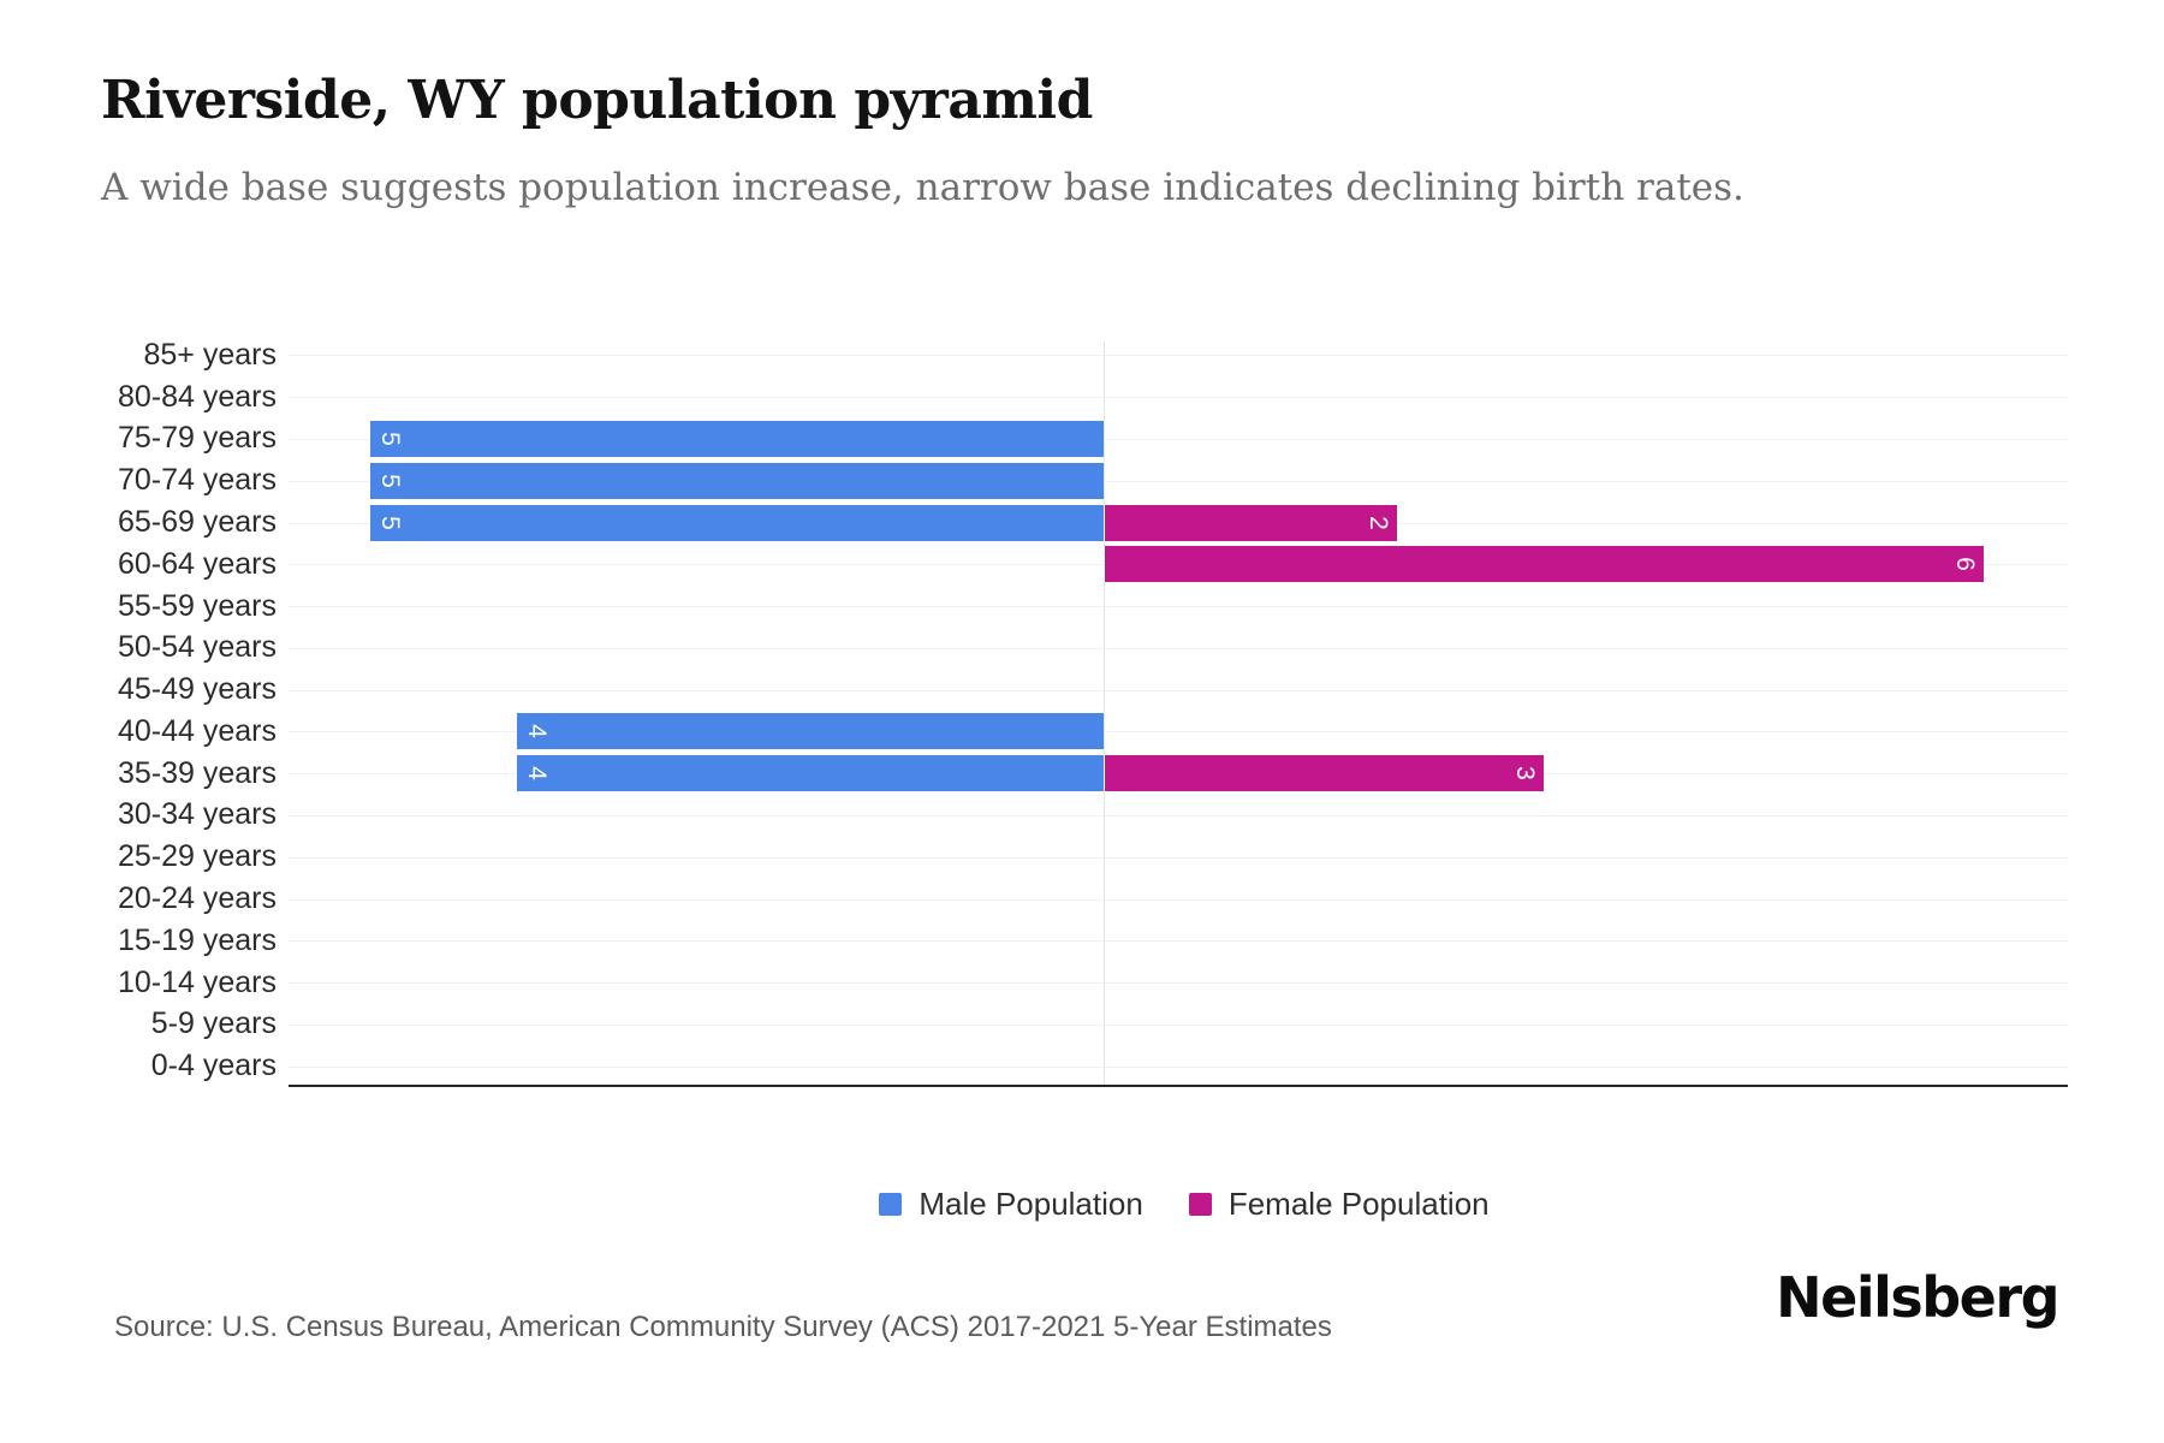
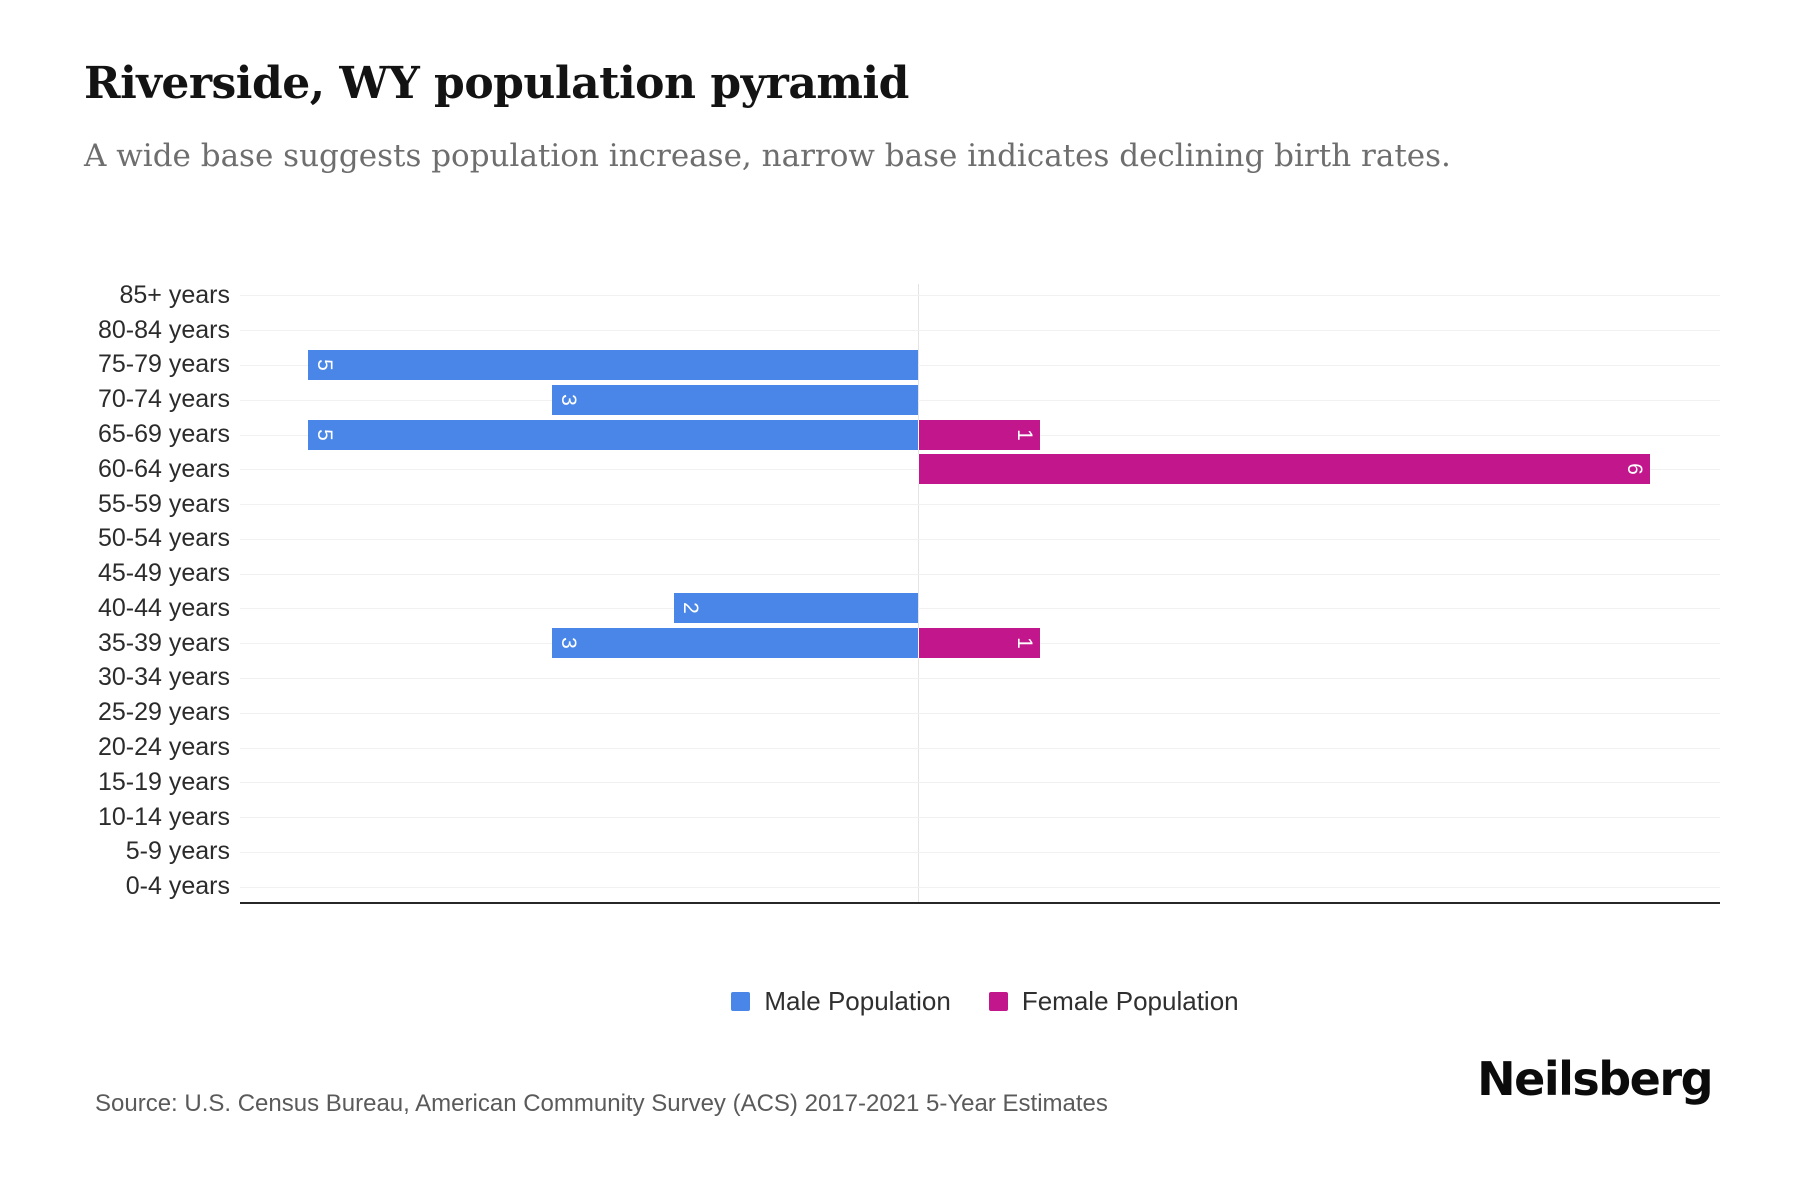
Male Population/70-74 years: 5 -> 3
Female Population/65-69 years: 2 -> 1
Male Population/40-44 years: 4 -> 2
Male Population/35-39 years: 4 -> 3
Female Population/35-39 years: 3 -> 1
